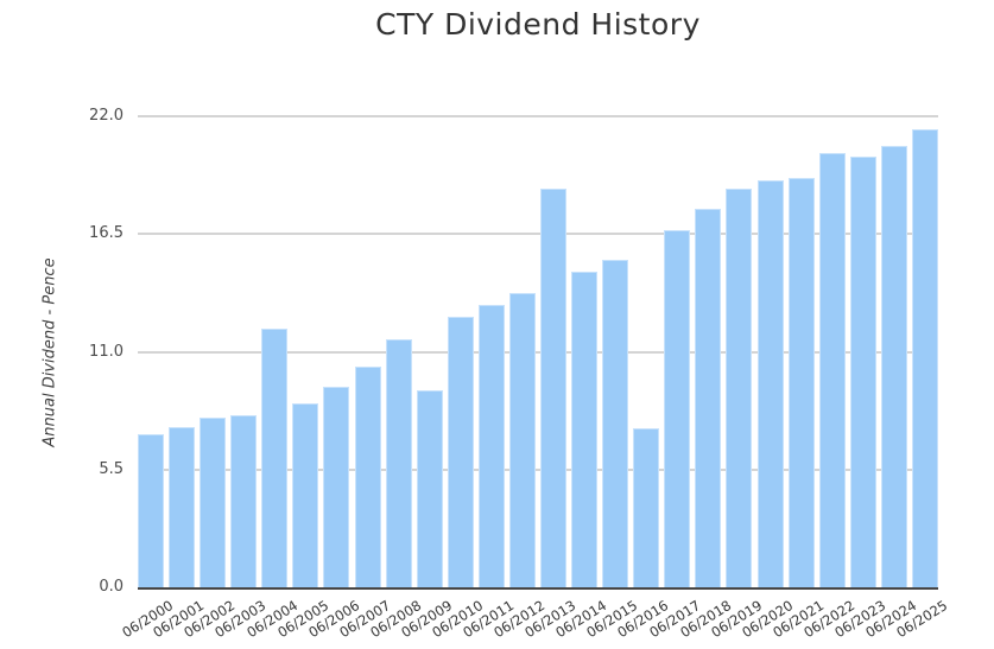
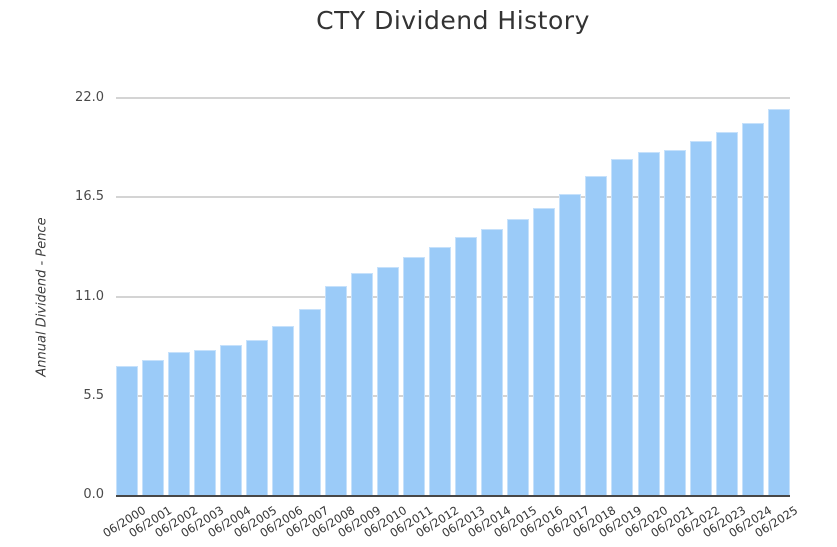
06/2004: 12.1 -> 8.3
06/2009: 9.2 -> 12.3
06/2013: 18.6 -> 14.3
06/2016: 7.4 -> 15.9
06/2022: 20.3 -> 19.6
